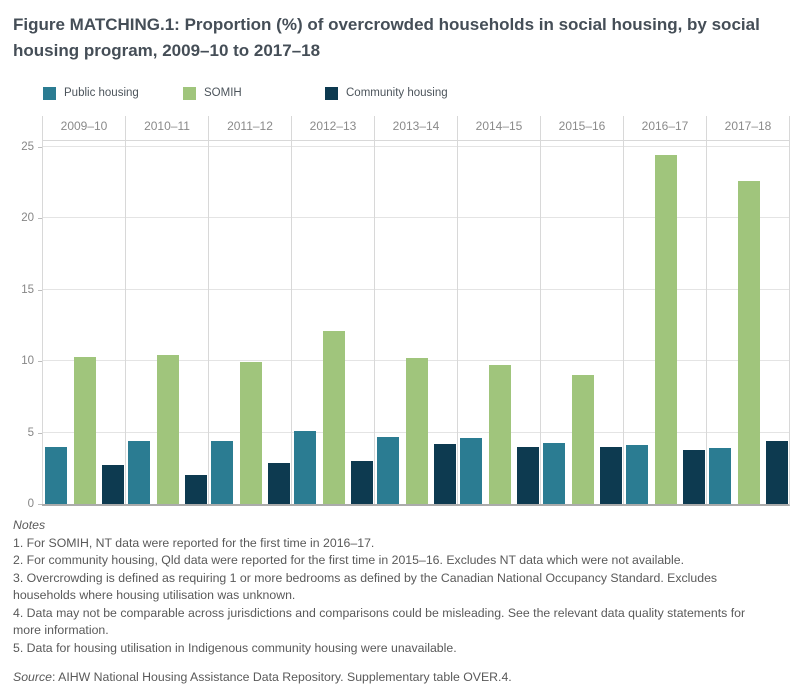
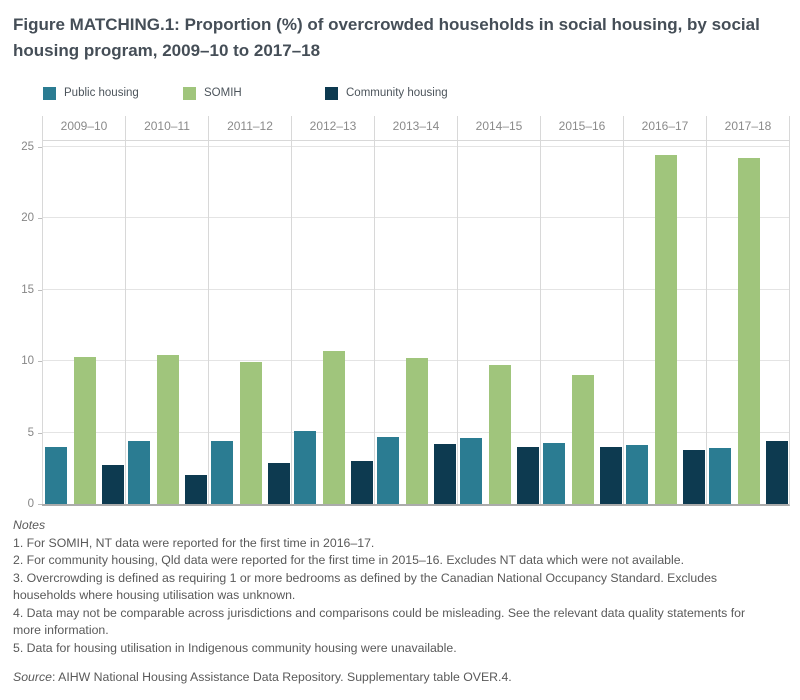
SOMIH/2012–13: 12.1 -> 10.7
SOMIH/2017–18: 22.6 -> 24.2
